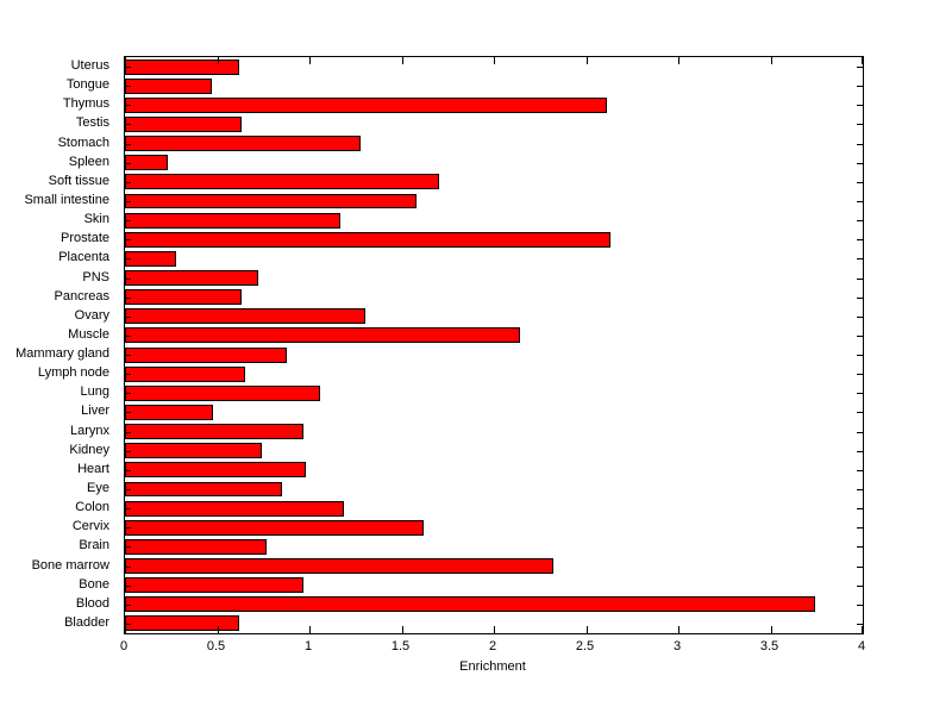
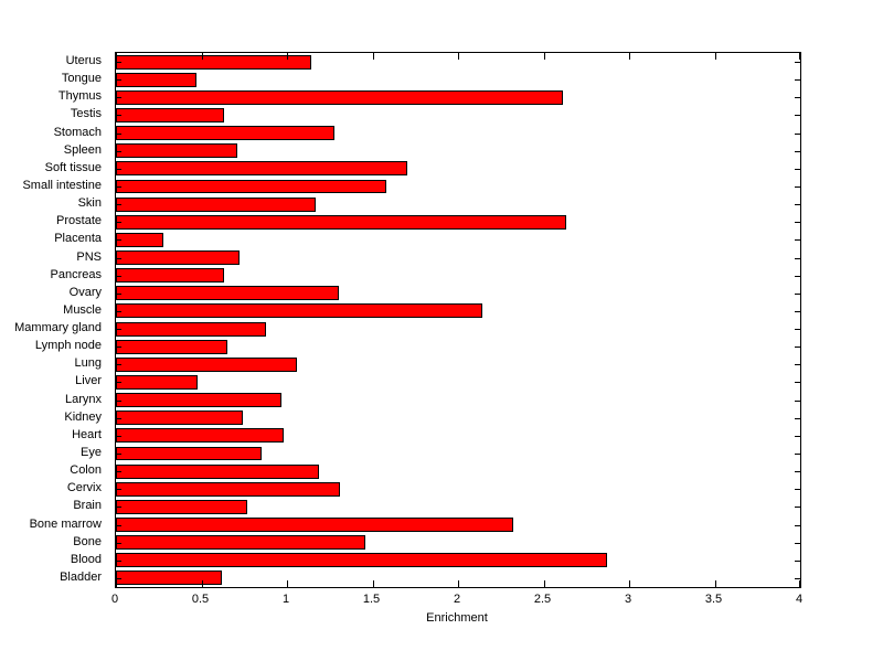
Uterus: 0.62 -> 1.14
Spleen: 0.23 -> 0.71
Cervix: 1.62 -> 1.31
Bone: 0.97 -> 1.46
Blood: 3.74 -> 2.87
